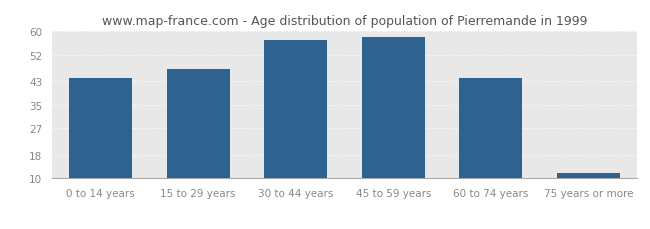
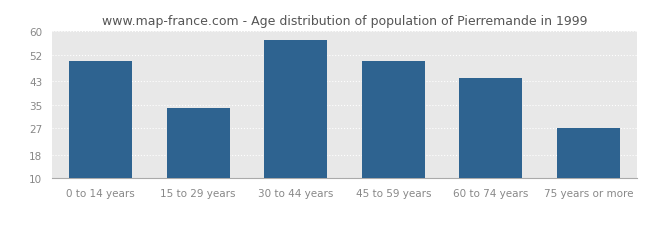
0 to 14 years: 44 -> 50
15 to 29 years: 47 -> 34
45 to 59 years: 58 -> 50
75 years or more: 12 -> 27
